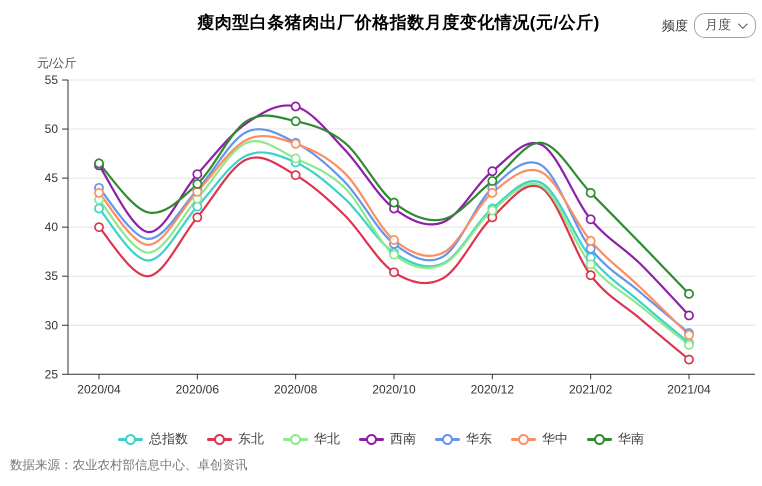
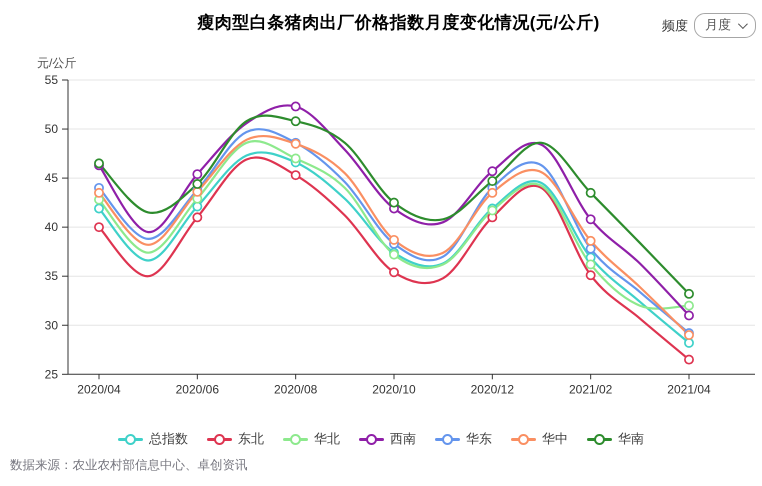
华北/2021/04: 28 -> 32
